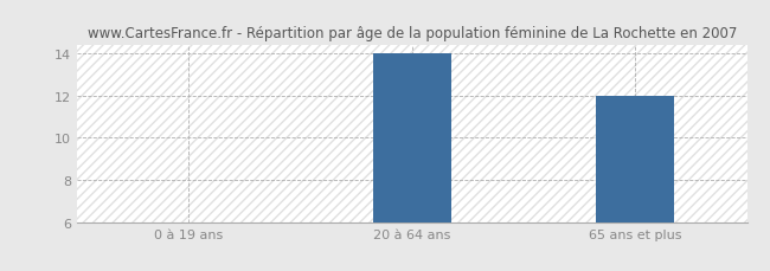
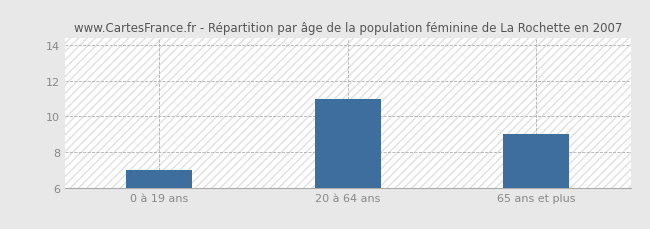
0 à 19 ans: 6 -> 7
20 à 64 ans: 14 -> 11
65 ans et plus: 12 -> 9
